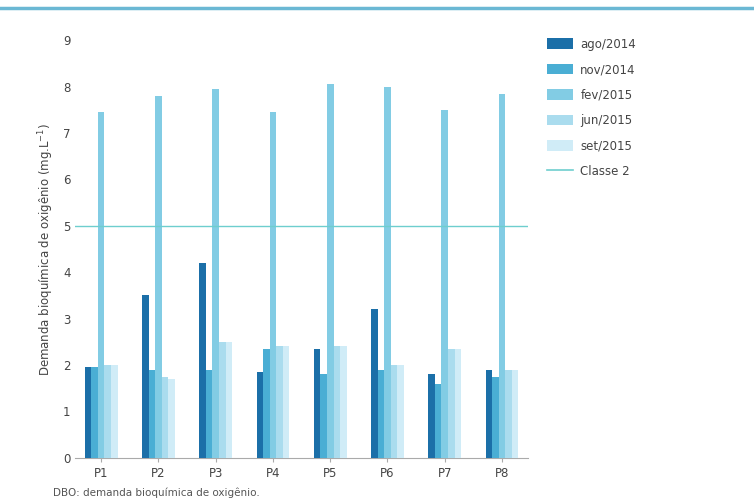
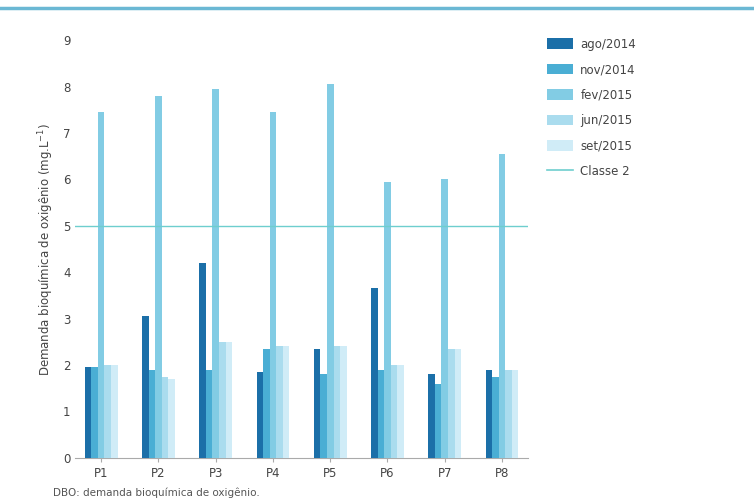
ago/2014/P2: 3.50 -> 3.05
ago/2014/P6: 3.20 -> 3.65
fev/2015/P6: 8.00 -> 5.95
fev/2015/P7: 7.50 -> 6.00
fev/2015/P8: 7.85 -> 6.55
